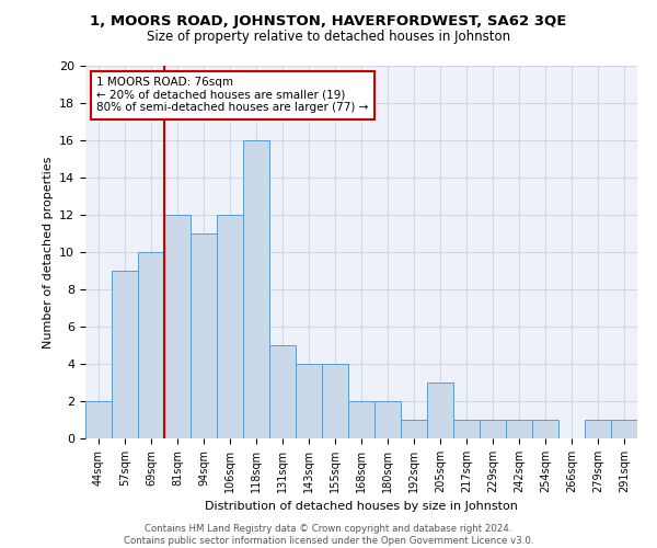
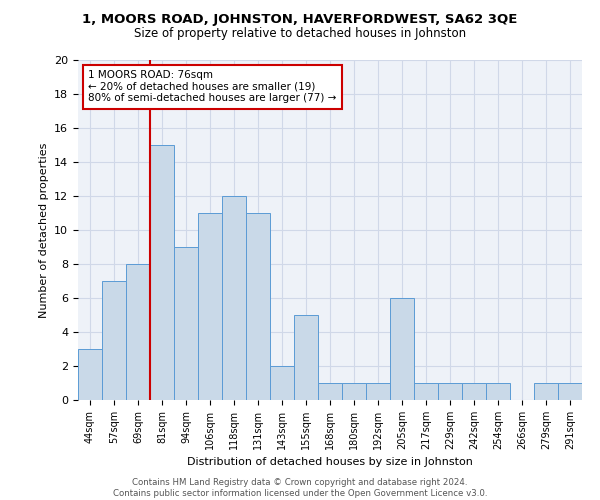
44sqm: 2 -> 3
57sqm: 9 -> 7
69sqm: 10 -> 8
81sqm: 12 -> 15
94sqm: 11 -> 9
106sqm: 12 -> 11
118sqm: 16 -> 12
131sqm: 5 -> 11
143sqm: 4 -> 2
155sqm: 4 -> 5
168sqm: 2 -> 1
180sqm: 2 -> 1
205sqm: 3 -> 6
